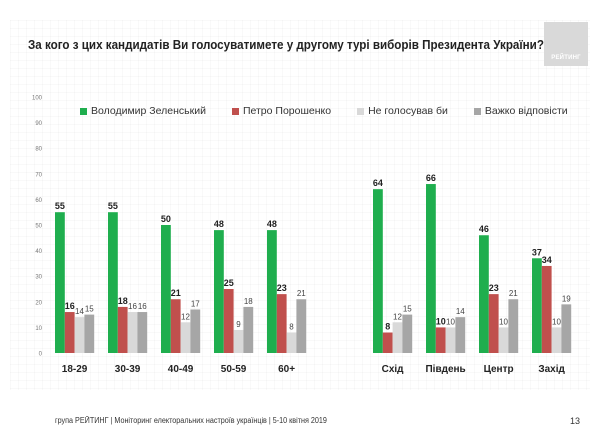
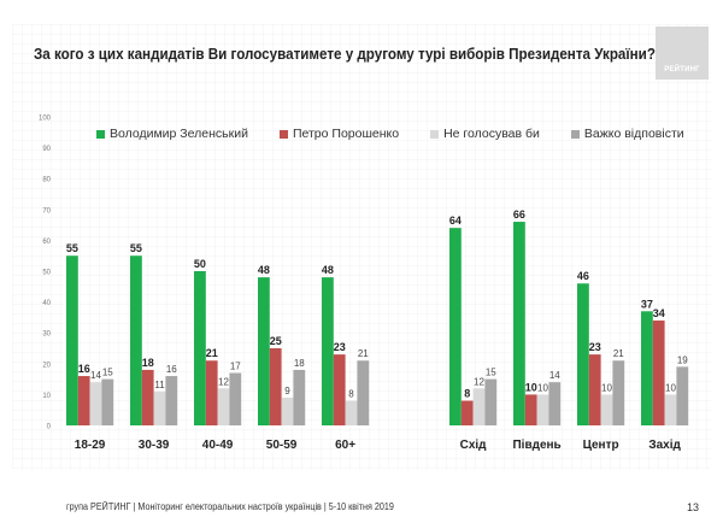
Не голосував би/30-39: 16 -> 11
